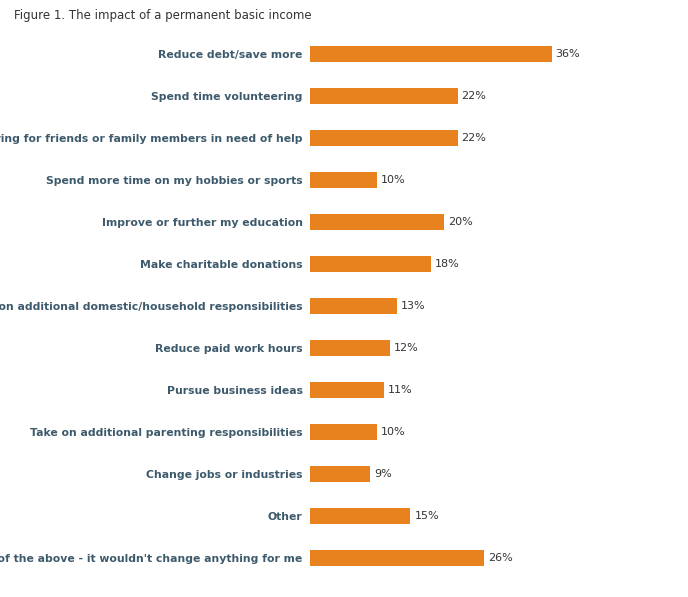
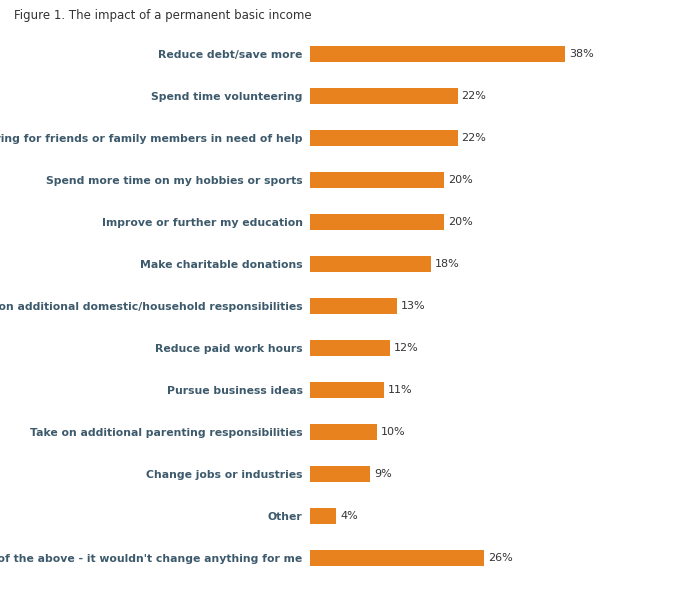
Reduce debt/save more: 36% -> 38%
Spend more time on my hobbies or sports: 10% -> 20%
Other: 15% -> 4%
